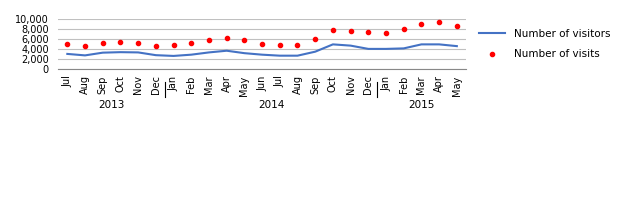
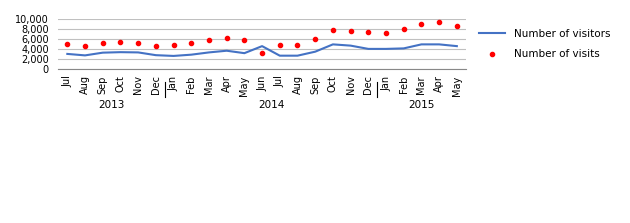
Number of visitors/Jun: 2,900 -> 4,600
Number of visits/Jun: 5,000 -> 3,200
